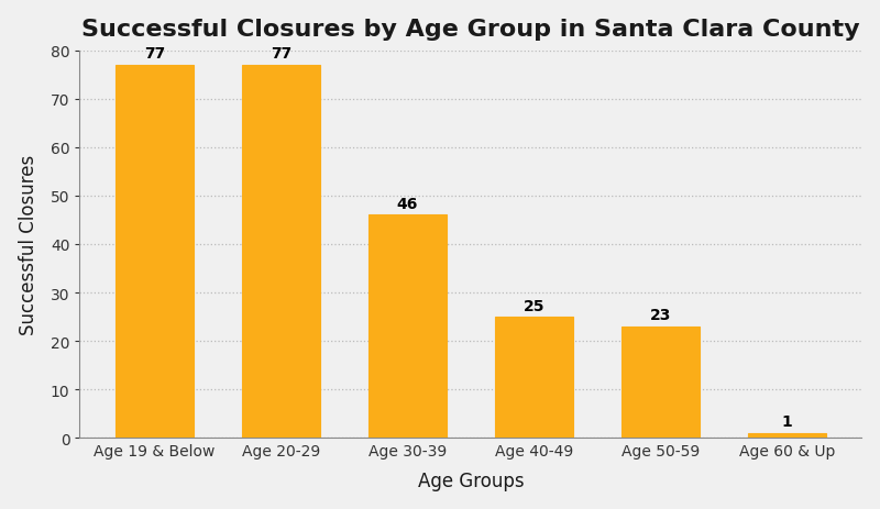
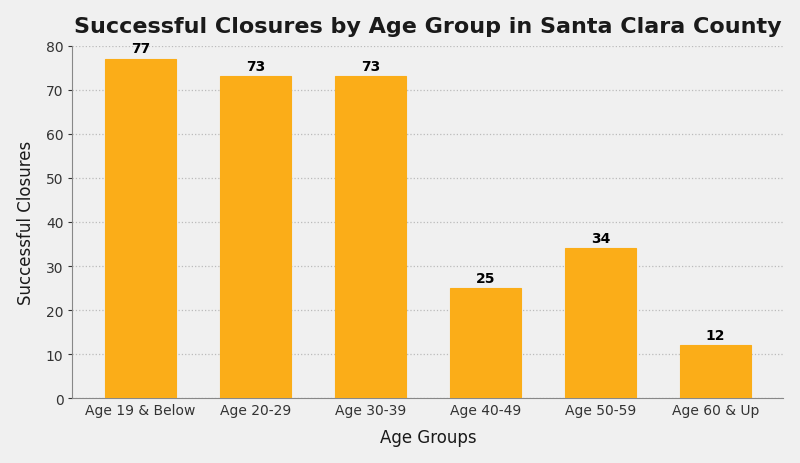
Age 20-29: 77 -> 73
Age 30-39: 46 -> 73
Age 50-59: 23 -> 34
Age 60 & Up: 1 -> 12
